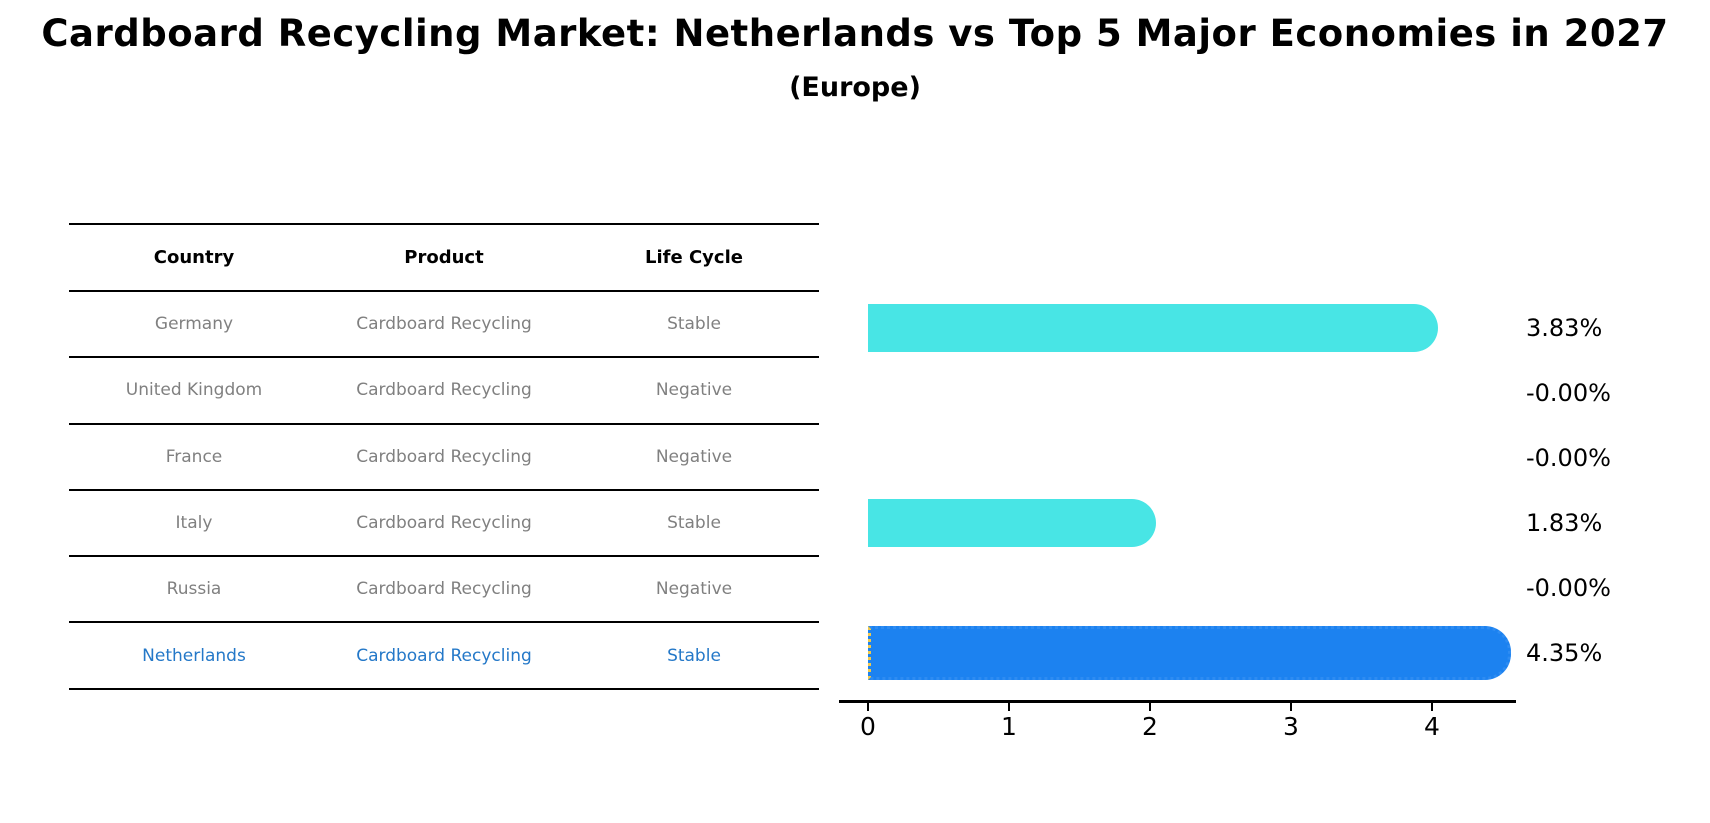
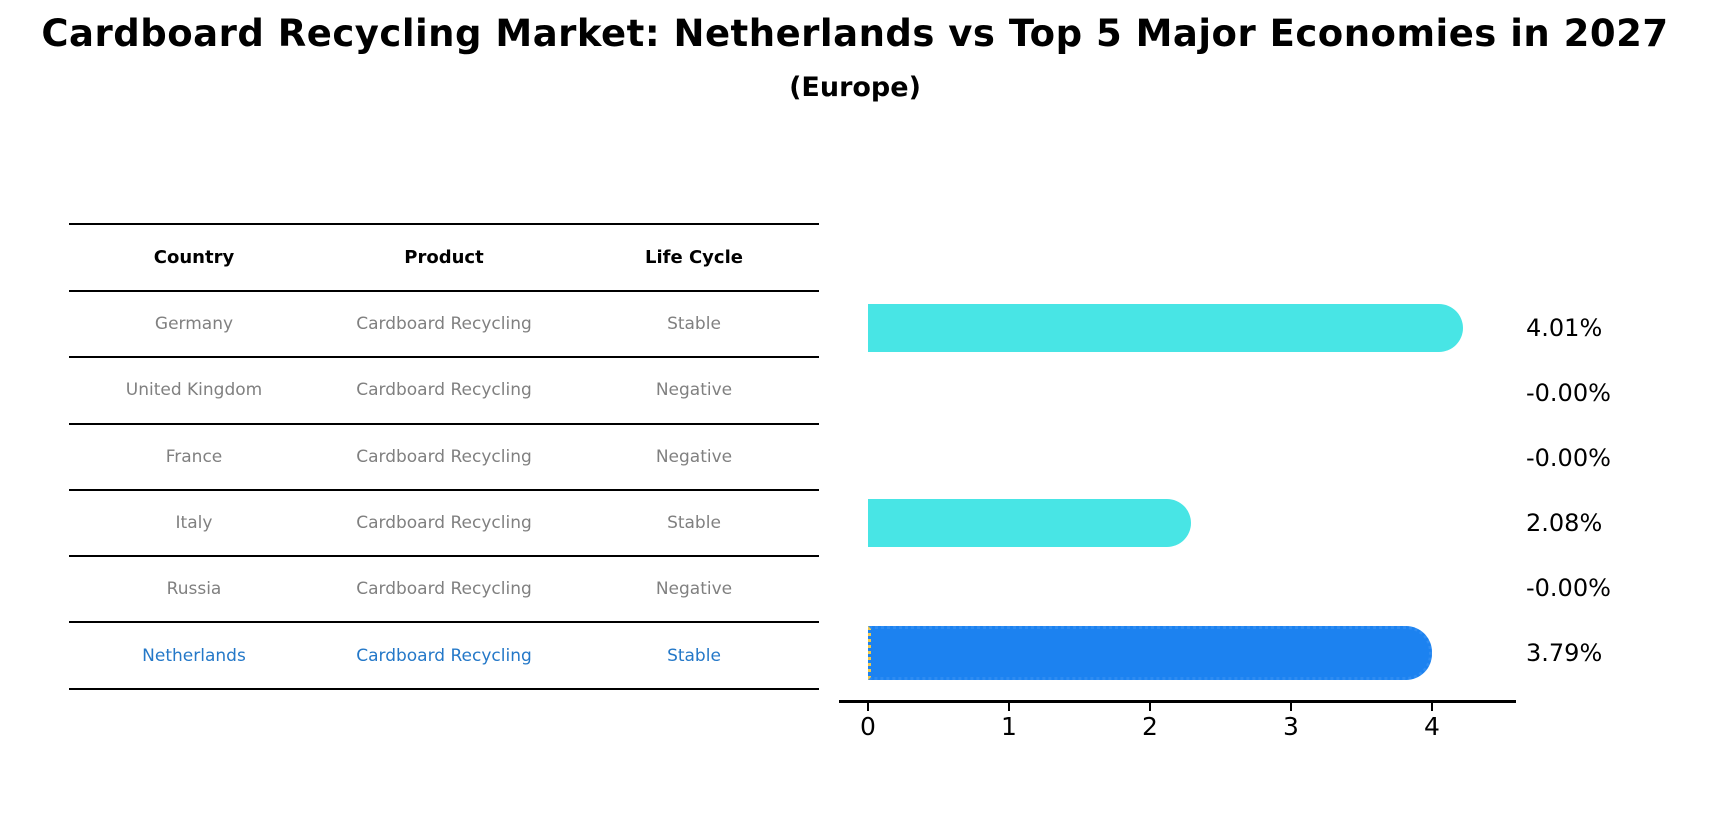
Germany: 3.83% -> 4.01%
Italy: 1.83% -> 2.08%
Netherlands: 4.35% -> 3.79%
